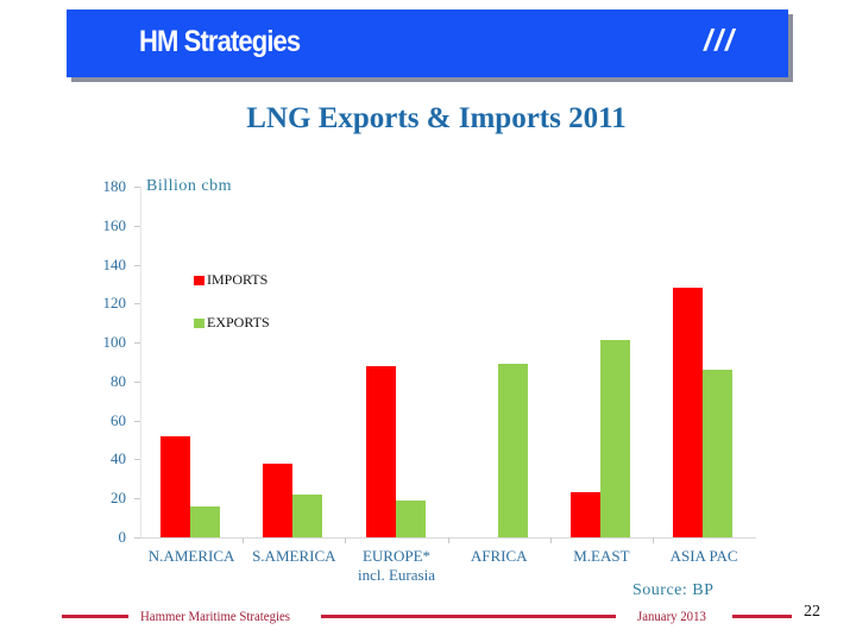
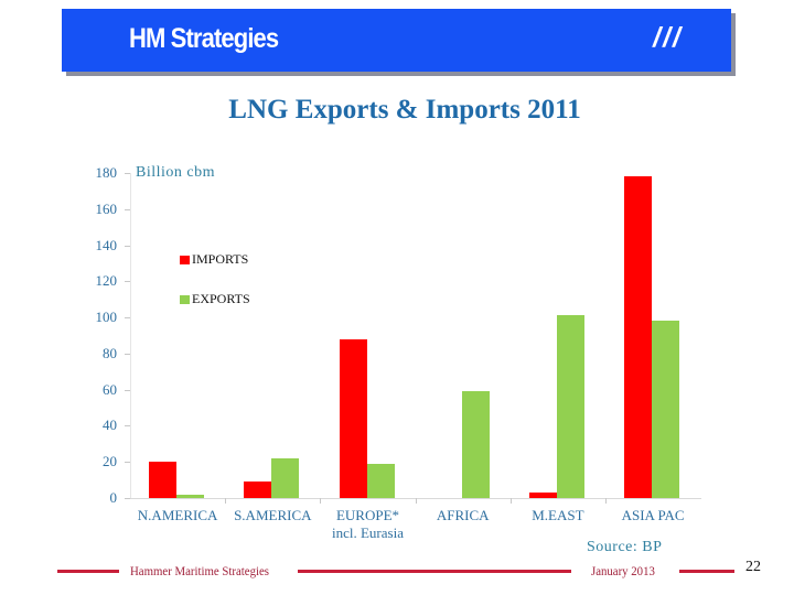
IMPORTS/N.AMERICA: 52 -> 20
EXPORTS/N.AMERICA: 16 -> 2
IMPORTS/S.AMERICA: 38 -> 9
EXPORTS/AFRICA: 89 -> 59
IMPORTS/M.EAST: 23 -> 3
IMPORTS/ASIA PAC: 128 -> 178
EXPORTS/ASIA PAC: 86 -> 98
